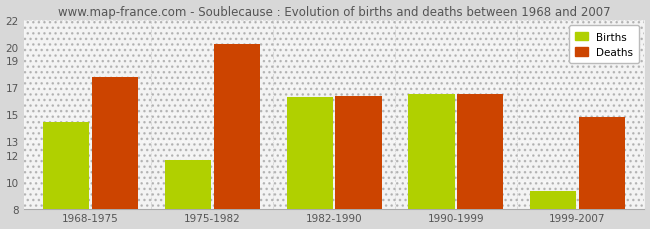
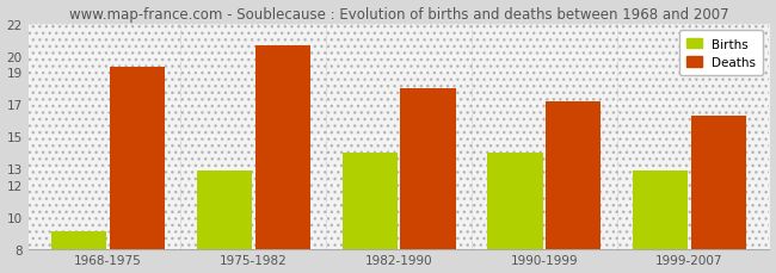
Births/1968-1975: 14.4 -> 9.1
Deaths/1968-1975: 17.8 -> 19.3
Births/1975-1982: 11.6 -> 12.9
Deaths/1975-1982: 20.2 -> 20.7
Births/1982-1990: 16.3 -> 14.0
Deaths/1982-1990: 16.4 -> 18.0
Births/1990-1999: 16.5 -> 14.0
Deaths/1990-1999: 16.5 -> 17.2
Births/1999-2007: 9.3 -> 12.9
Deaths/1999-2007: 14.8 -> 16.3
